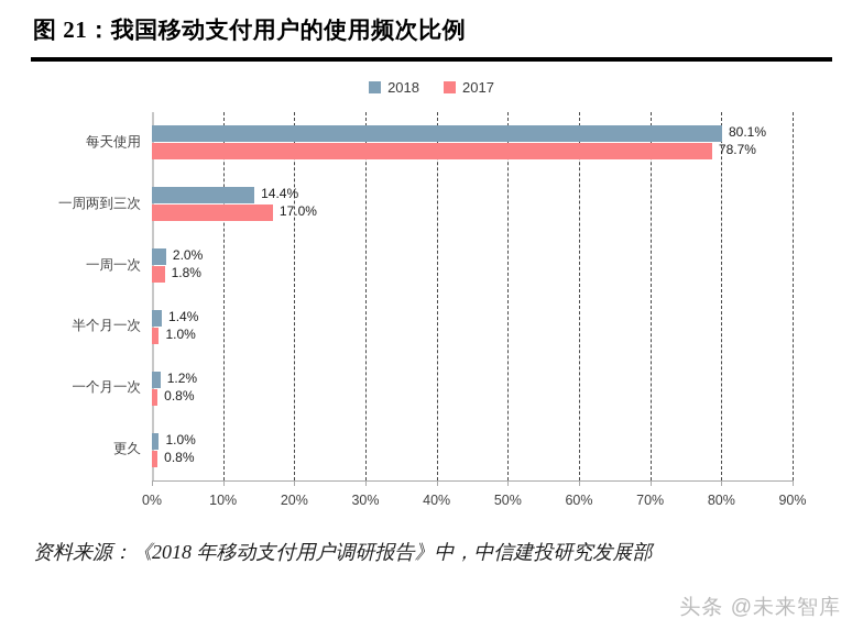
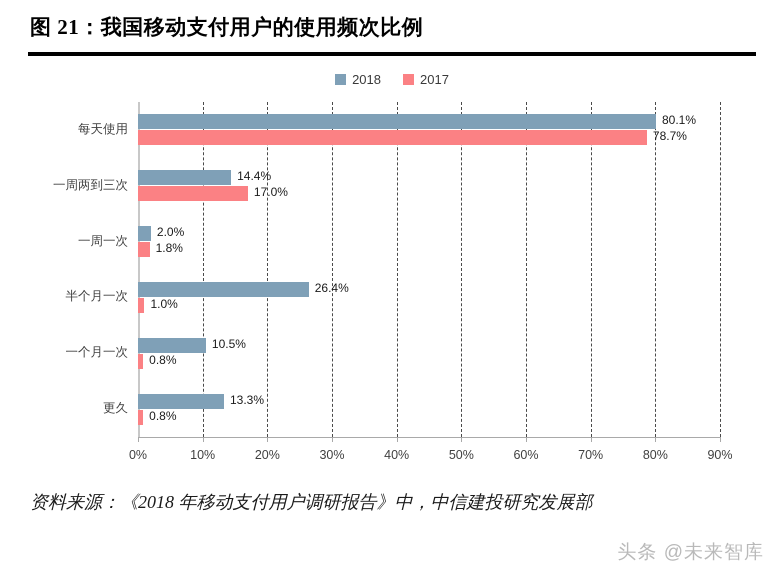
2018/半个月一次: 1.4% -> 26.4%
2018/一个月一次: 1.2% -> 10.5%
2018/更久: 1.0% -> 13.3%
